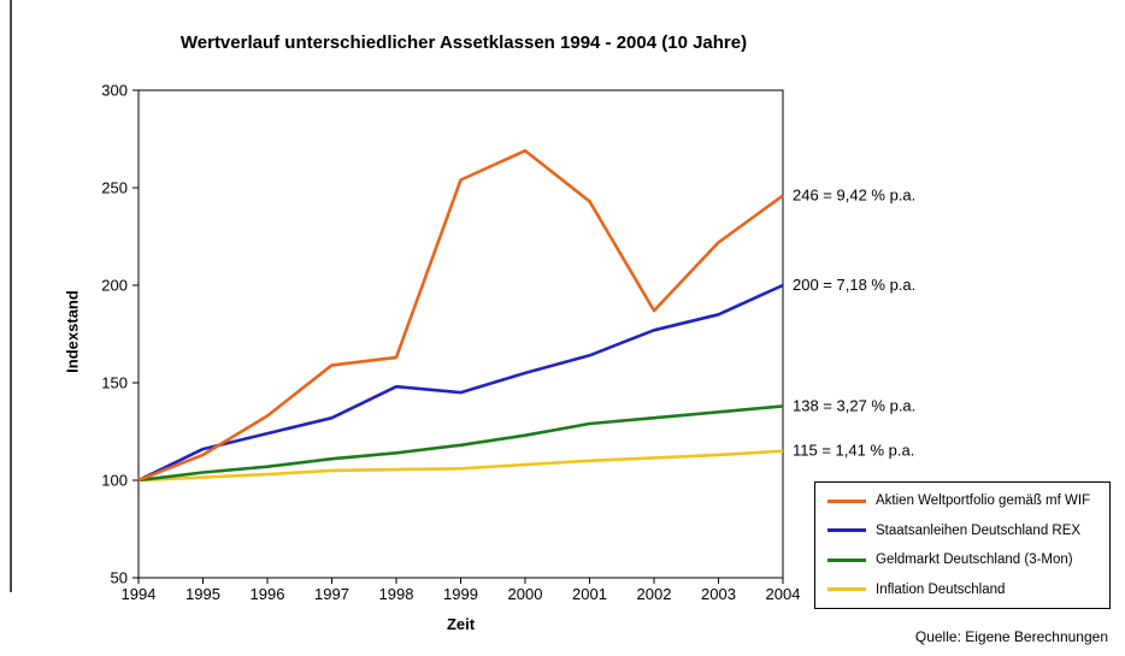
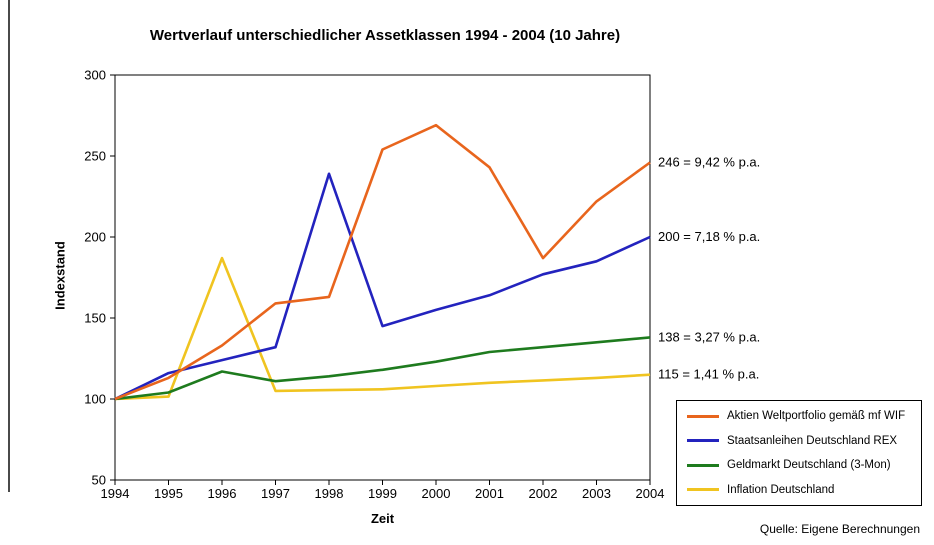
Geldmarkt Deutschland (3-Mon)/1996: 107 -> 117
Inflation Deutschland/1996: 103 -> 187
Staatsanleihen Deutschland REX/1998: 148 -> 239
